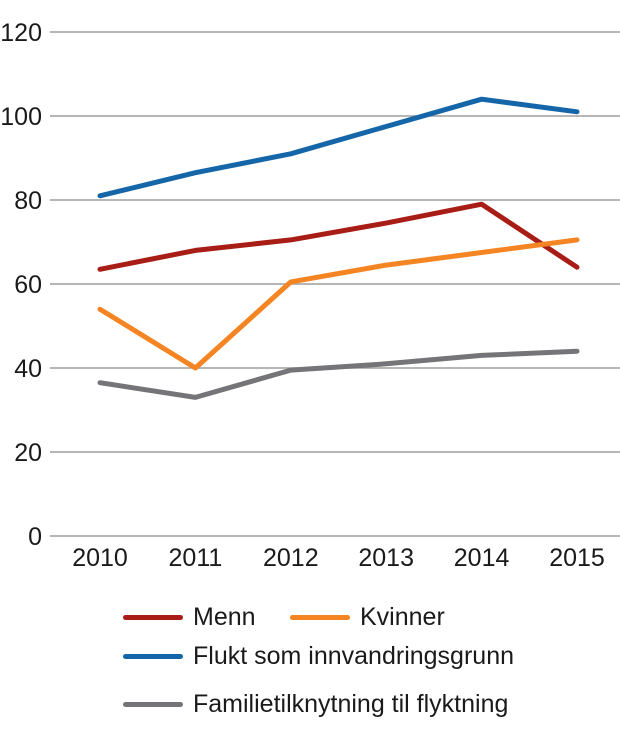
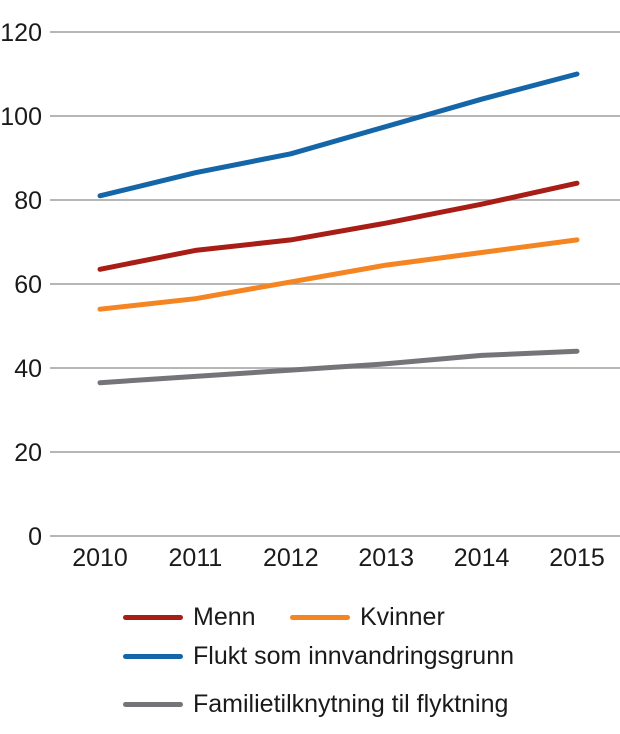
Kvinner/2011: 40 -> 56
Familietilknytning til flyktning/2011: 33 -> 38
Menn/2015: 64 -> 84
Flukt som innvandringsgrunn/2015: 101 -> 110
